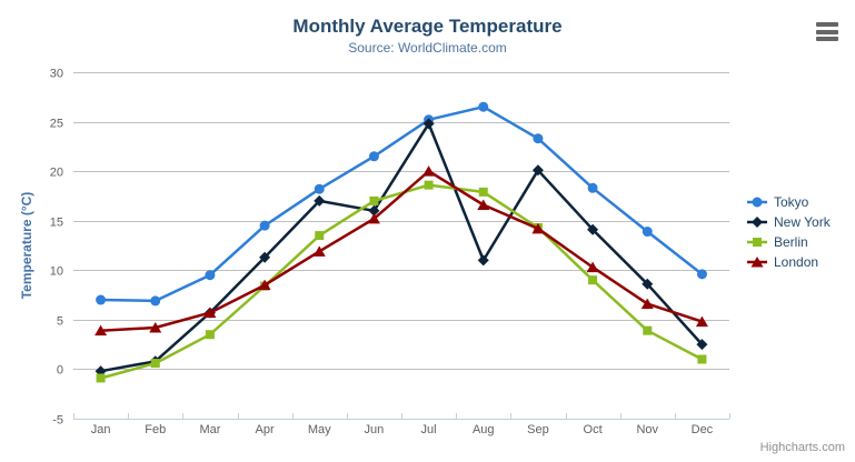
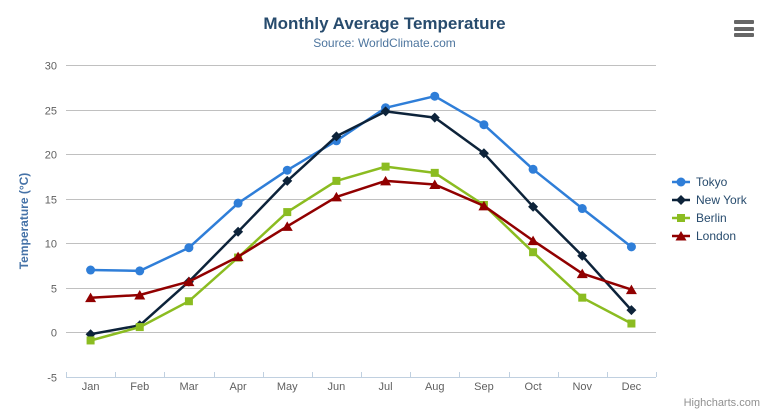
New York/Jun: 16 -> 22
London/Jul: 20 -> 17
New York/Aug: 11 -> 24
